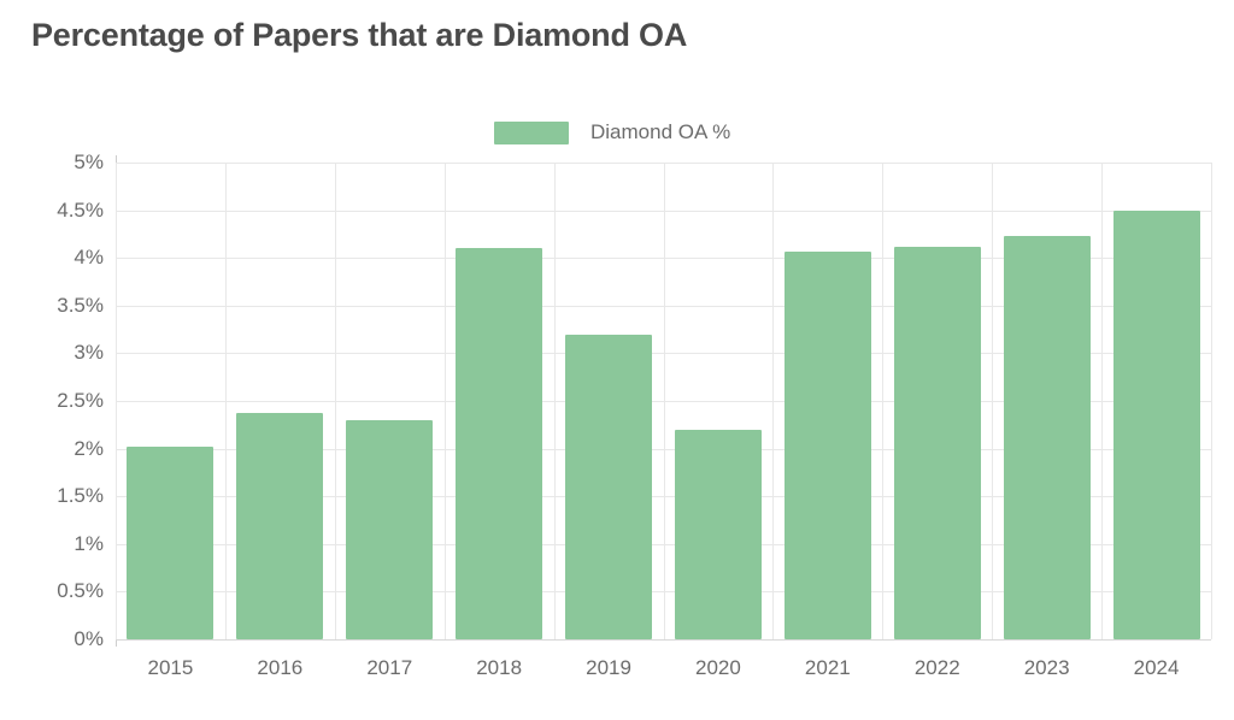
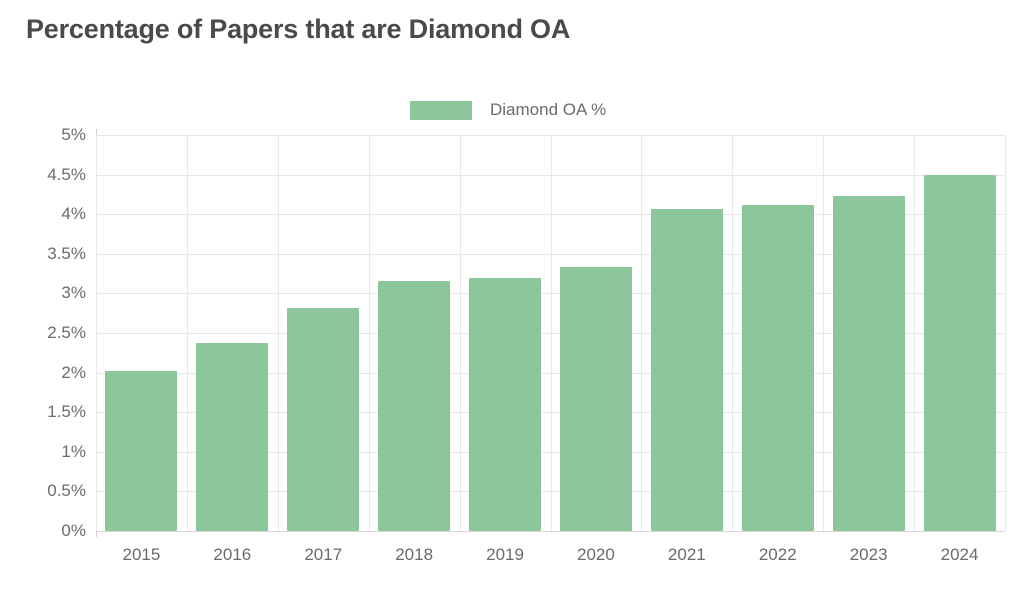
2017: 2.3% -> 2.8%
2018: 4.1% -> 3.2%
2020: 2.2% -> 3.3%
